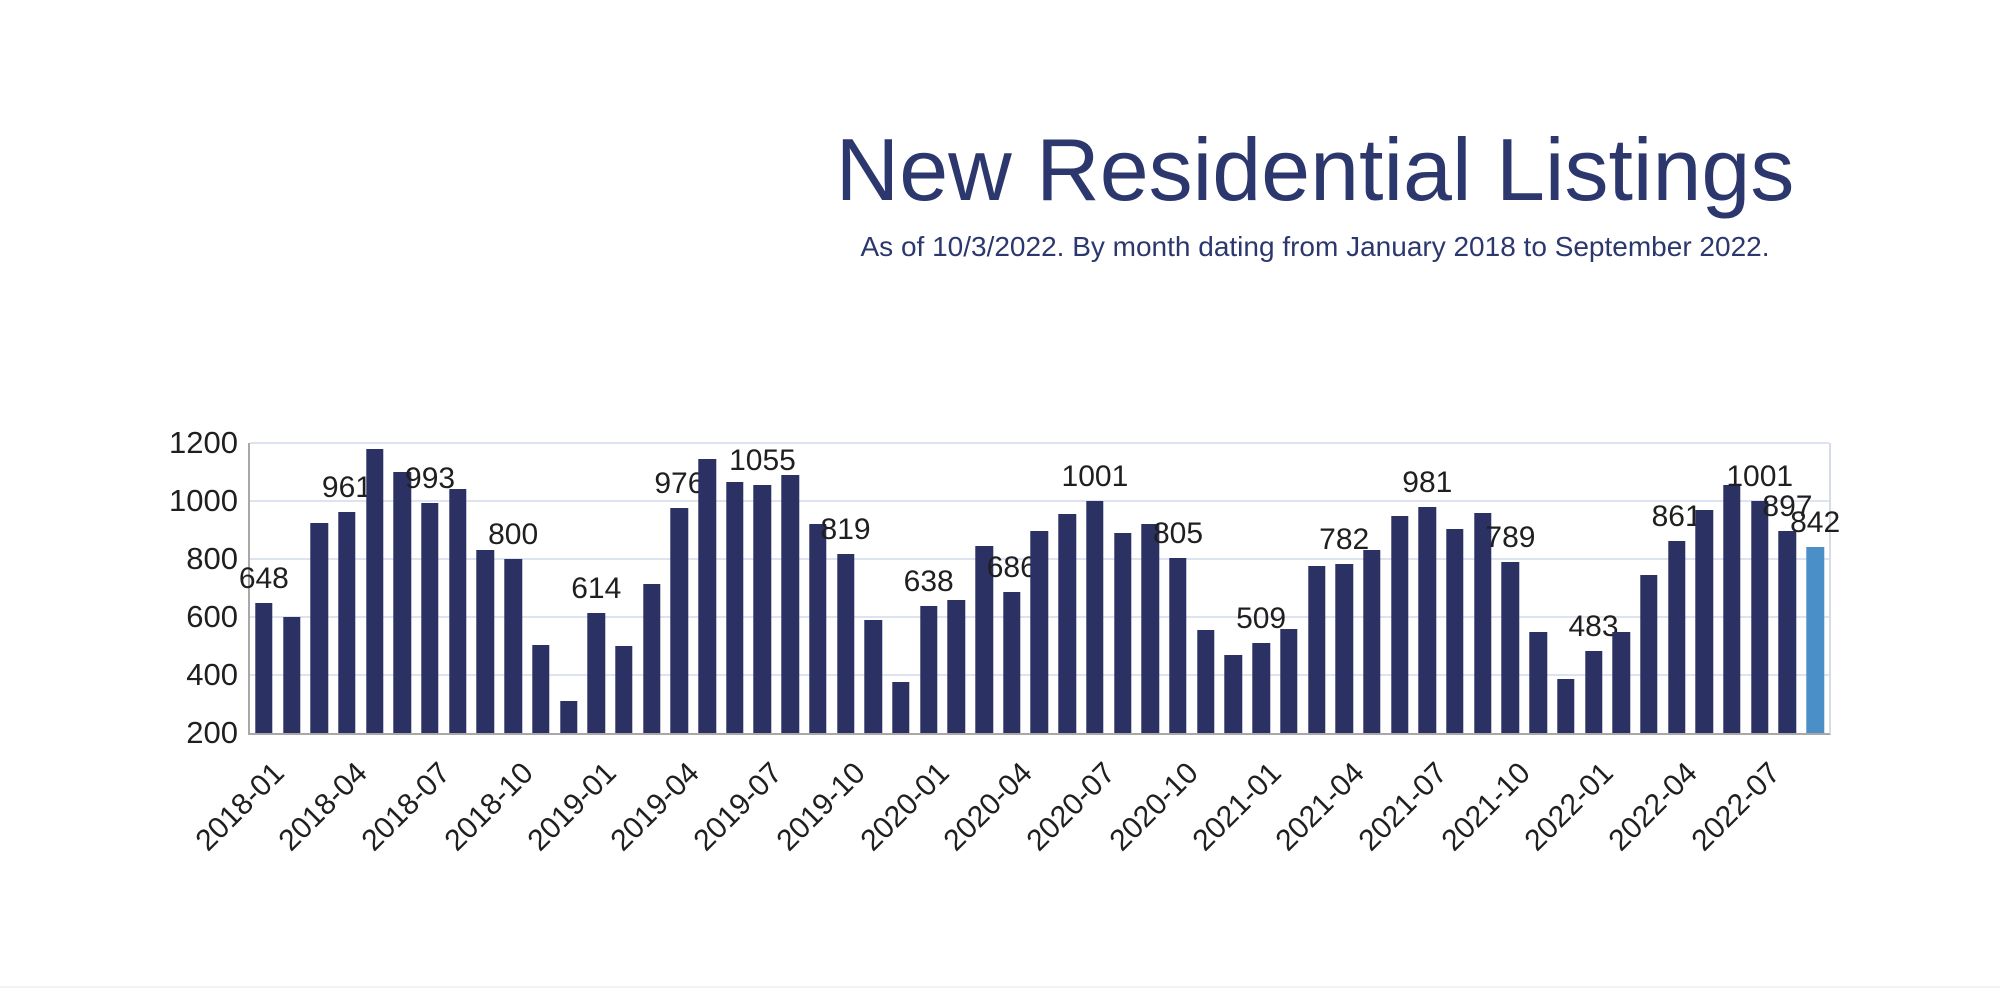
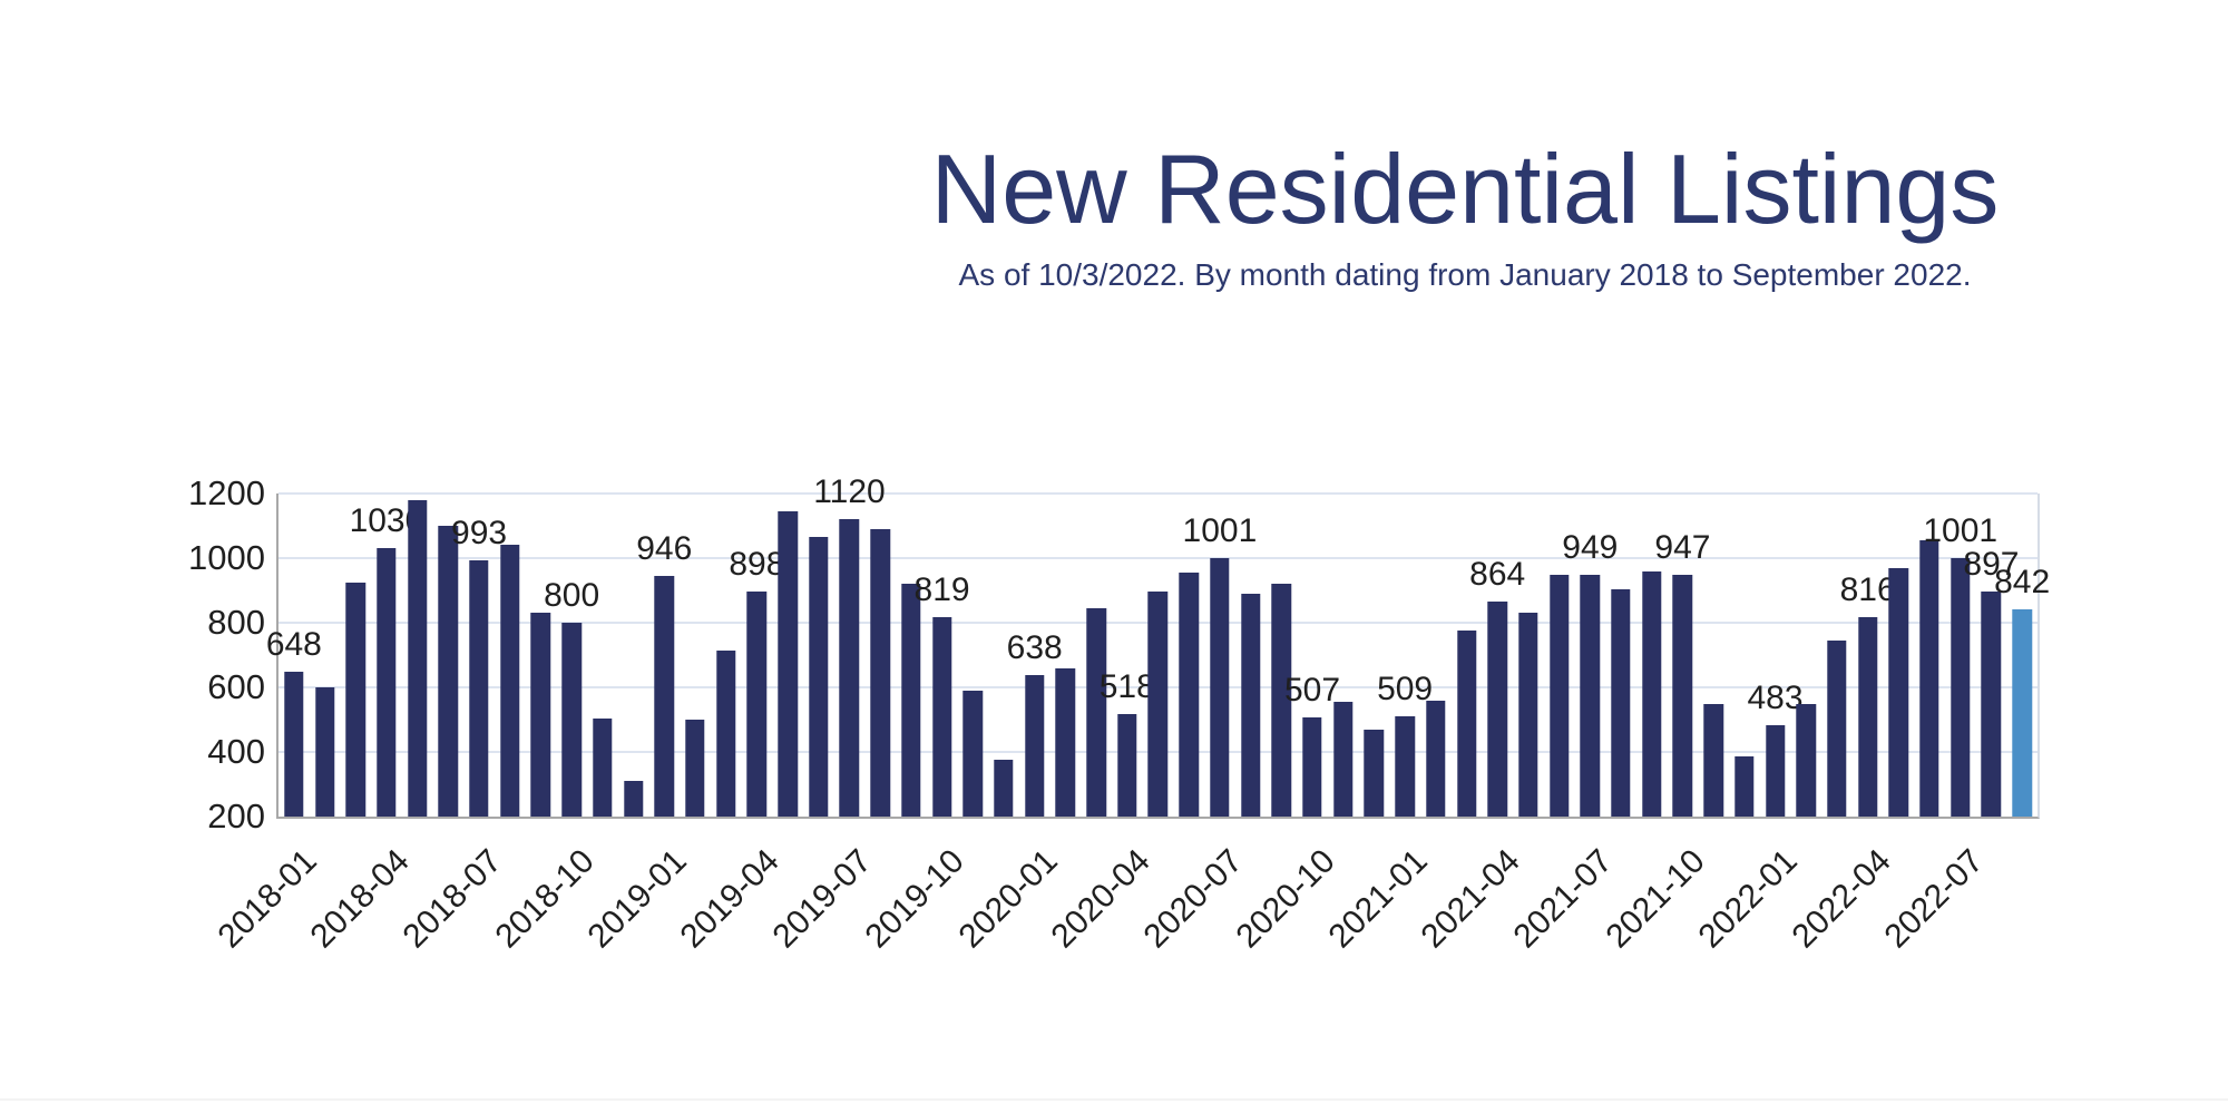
2018-04: 961 -> 1030
2019-01: 614 -> 946
2019-04: 976 -> 898
2019-07: 1055 -> 1120
2020-04: 686 -> 518
2020-10: 805 -> 507
2021-04: 782 -> 864
2021-07: 981 -> 949
2021-10: 789 -> 947
2022-04: 861 -> 816
